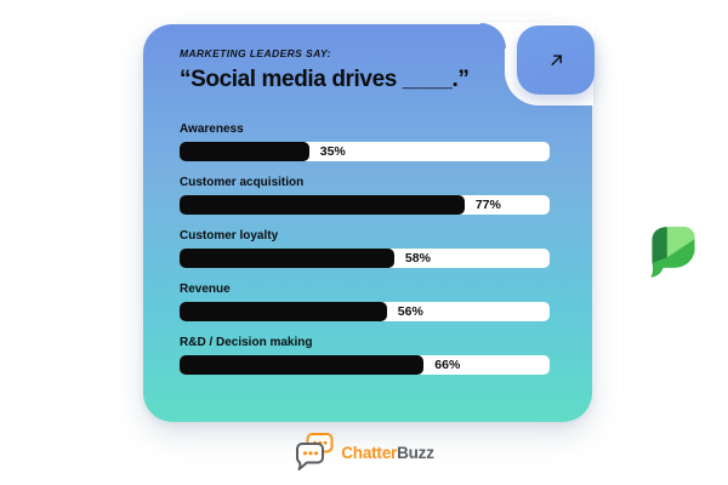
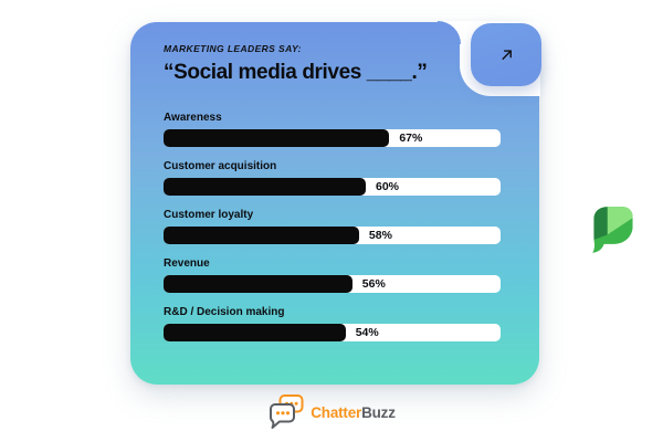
Awareness: 35% -> 67%
Customer acquisition: 77% -> 60%
R&D / Decision making: 66% -> 54%
